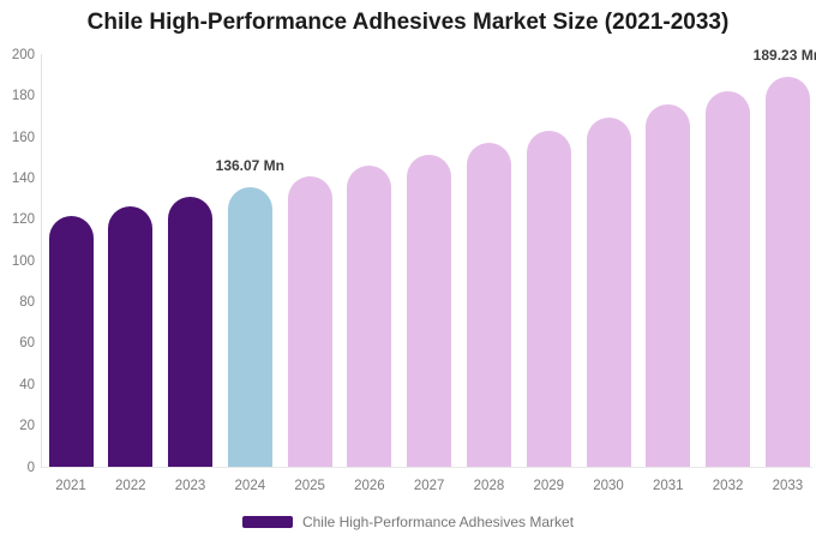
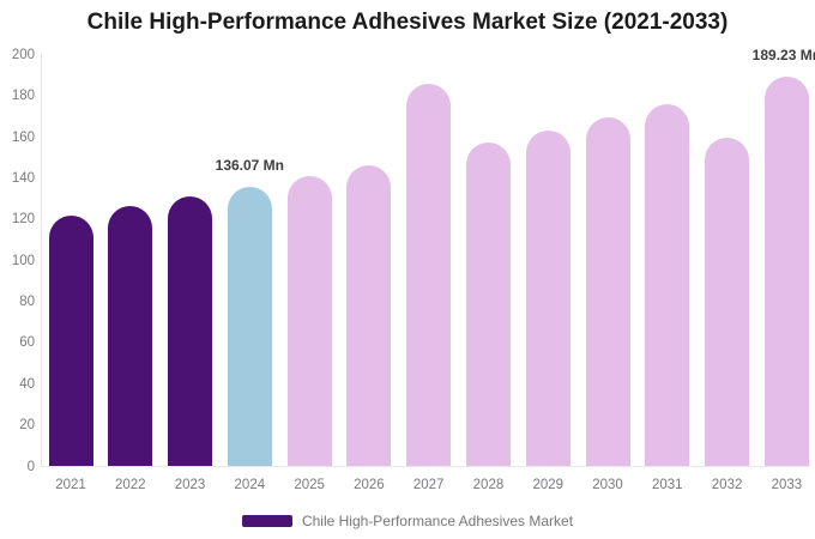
2027: 152 -> 186
2032: 182 -> 160
